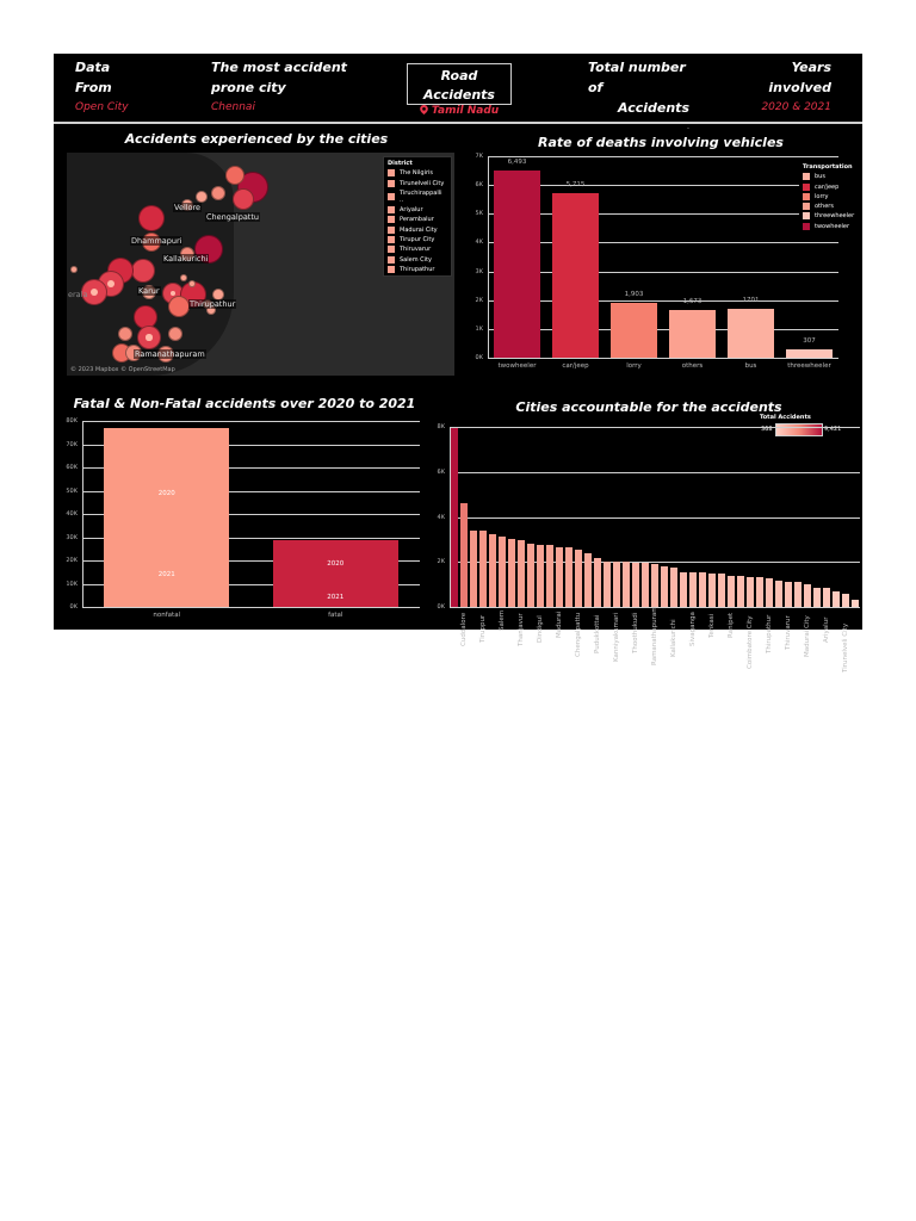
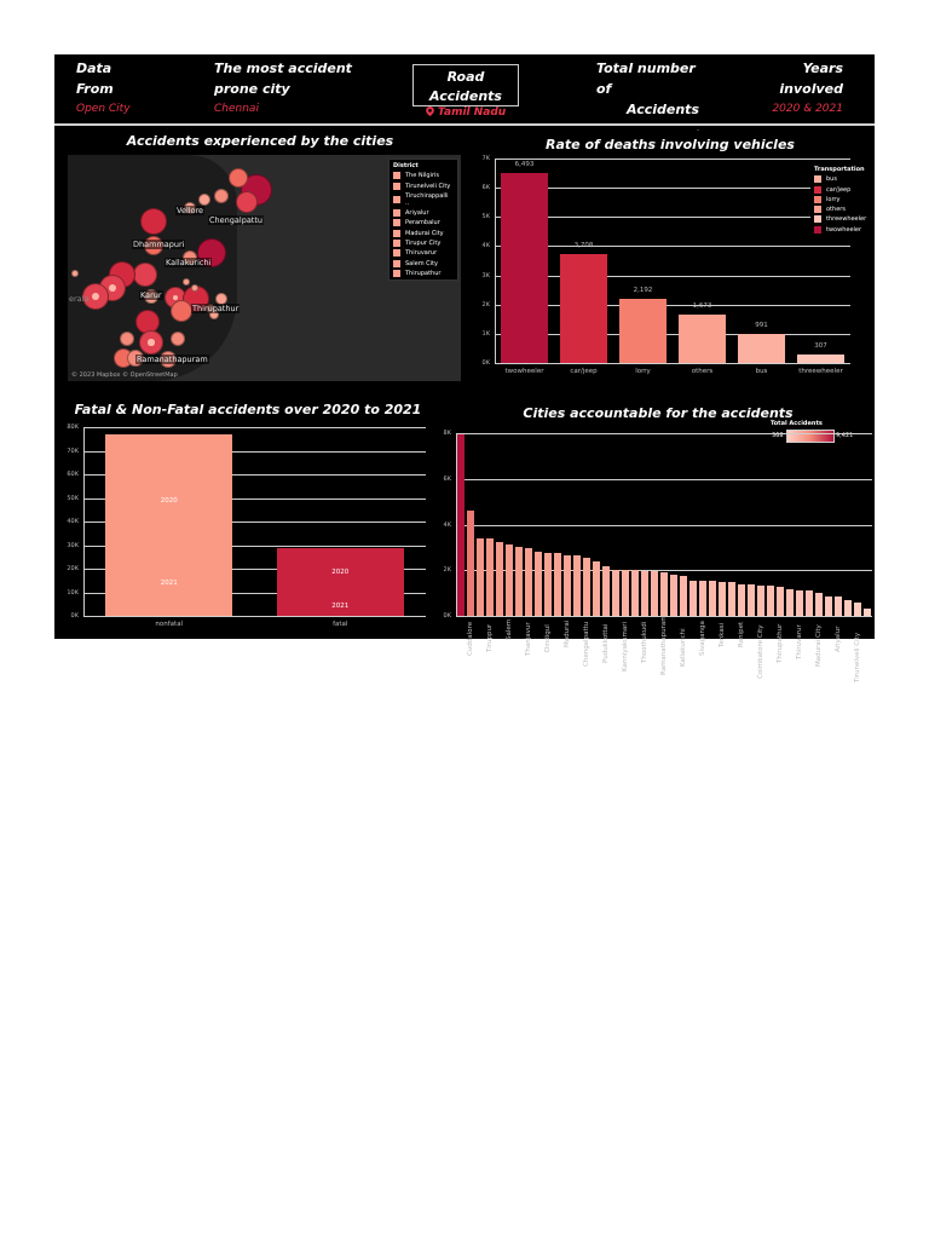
Rate of deaths involving vehicles/car/jeep: 5,715 -> 3,708
Rate of deaths involving vehicles/lorry: 1,903 -> 2,192
Rate of deaths involving vehicles/bus: 1701 -> 991
